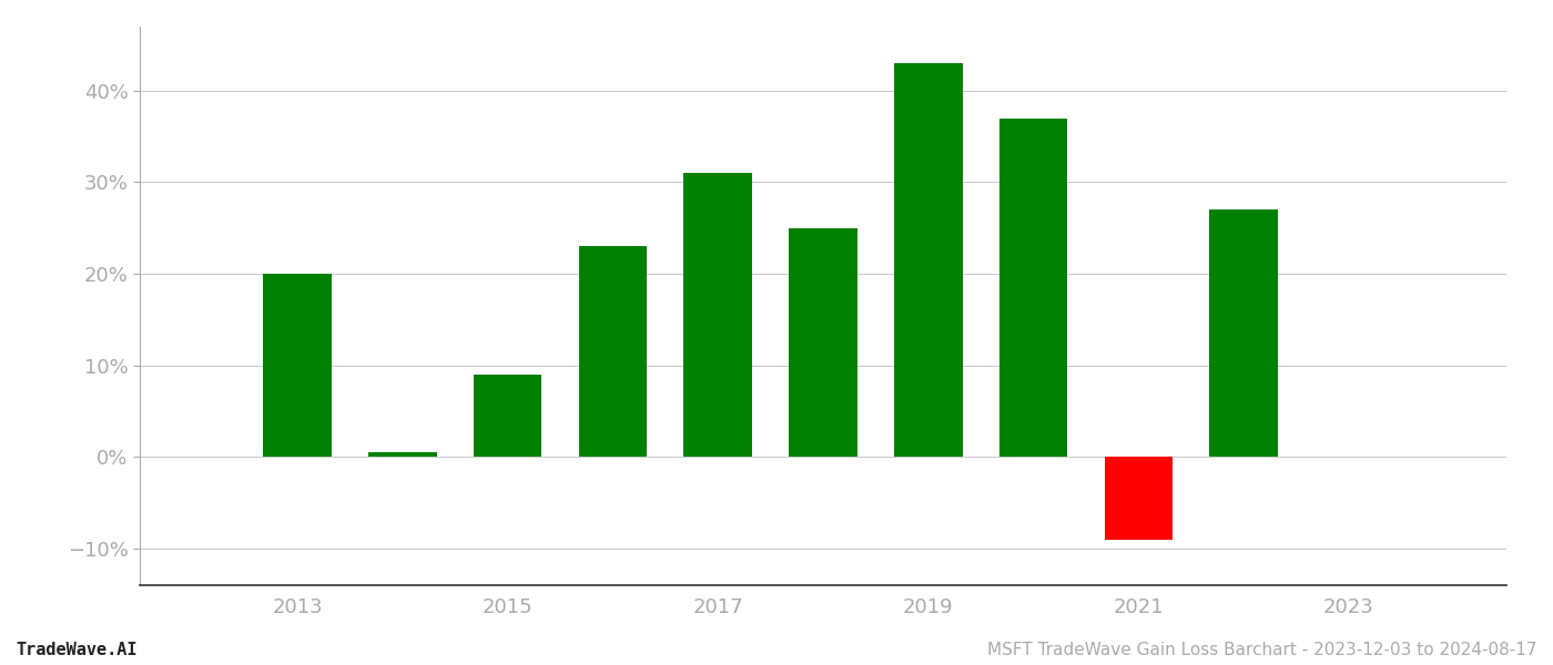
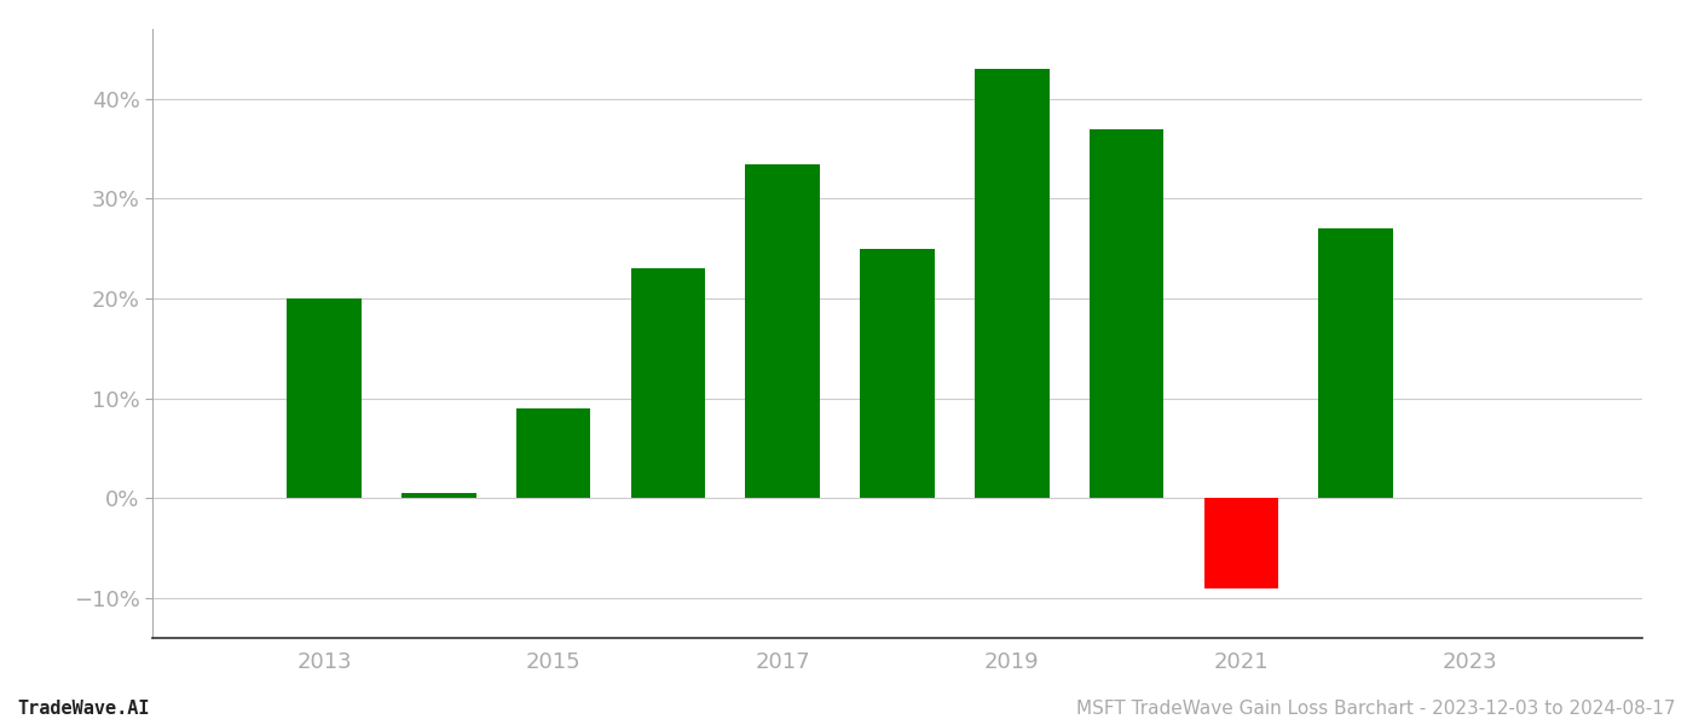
2017: 31.0% -> 33.5%
